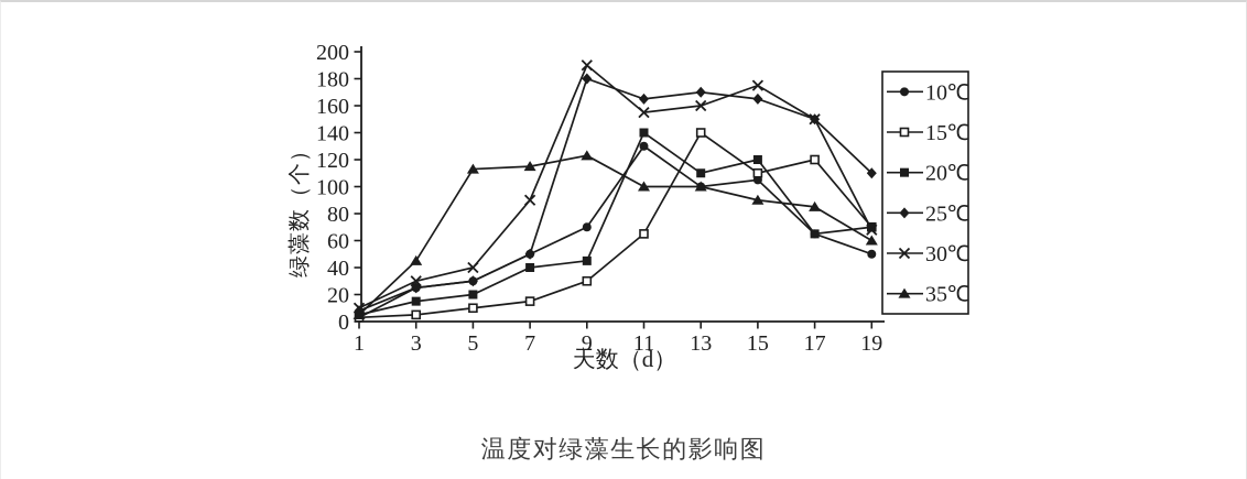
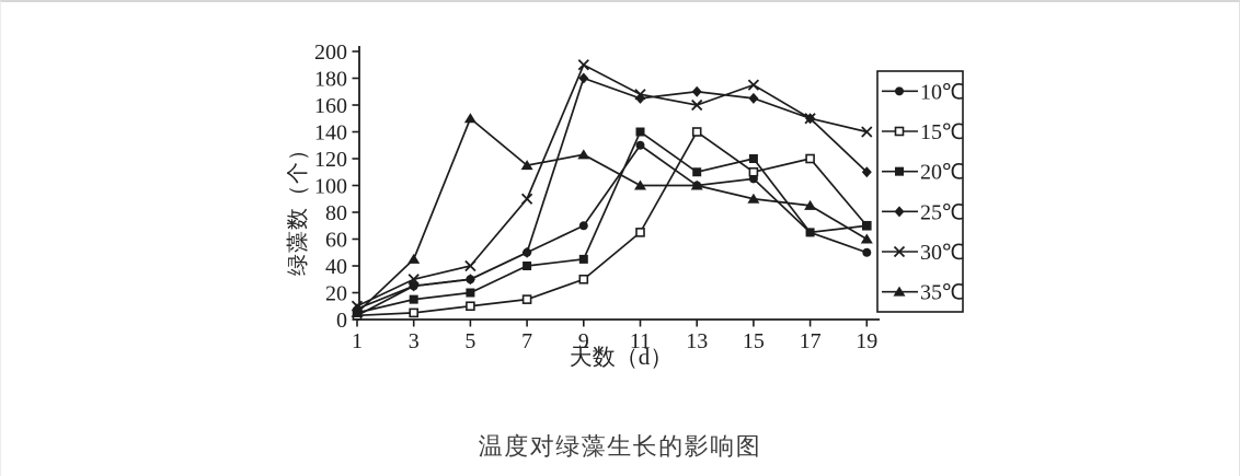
35℃/5: 113 -> 150
30℃/11: 155 -> 168
30℃/19: 68 -> 140
